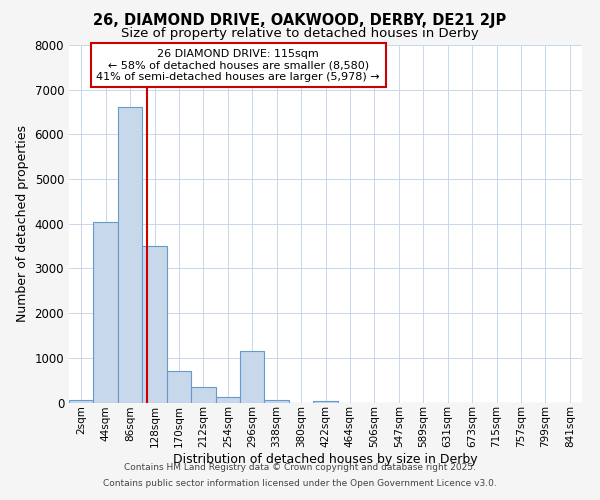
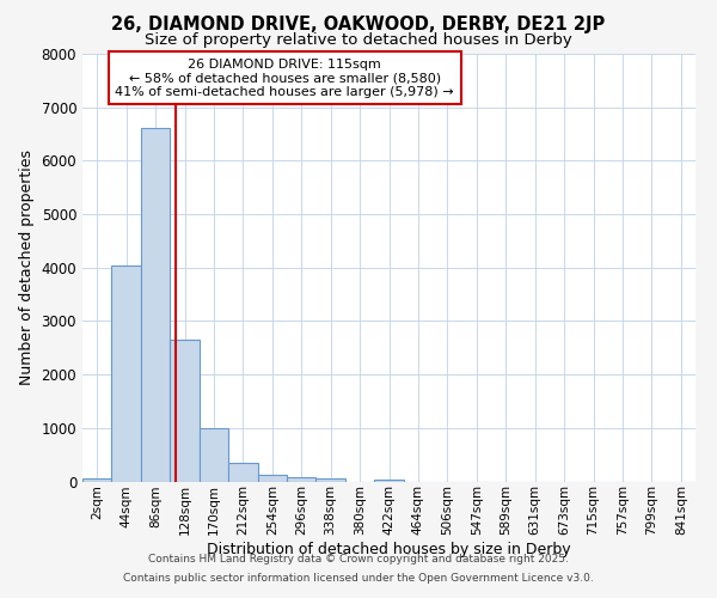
128sqm: 3500 -> 2650
170sqm: 700 -> 1000
296sqm: 1150 -> 70
